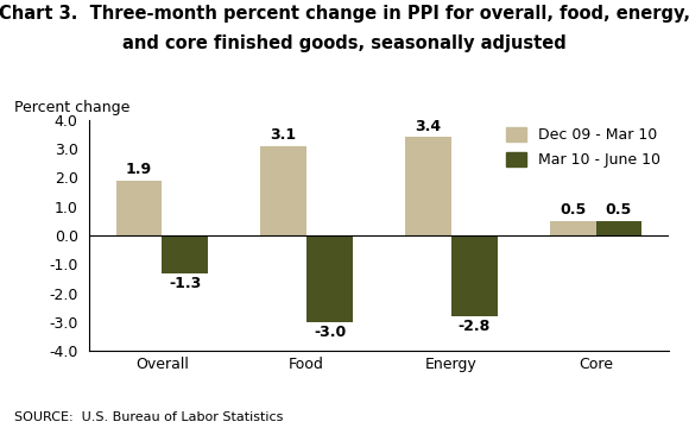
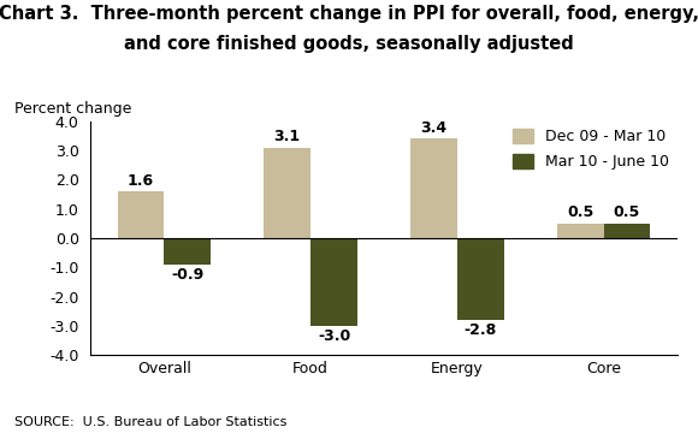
Dec 09 - Mar 10/Overall: 1.9 -> 1.6
Mar 10 - June 10/Overall: -1.3 -> -0.9
